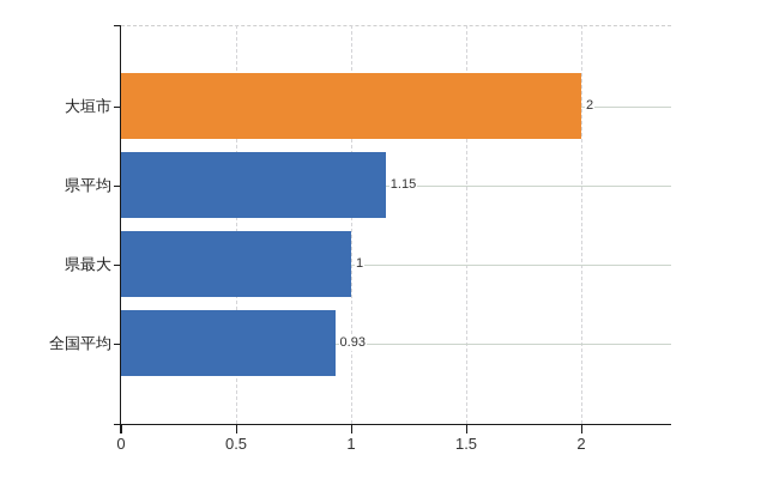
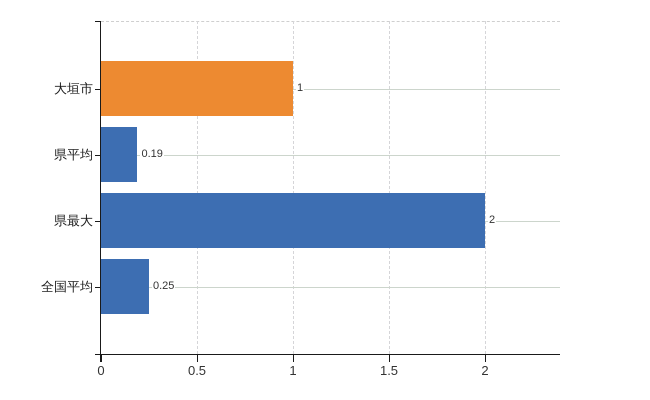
大垣市: 2 -> 1
県平均: 1.15 -> 0.19
県最大: 1 -> 2
全国平均: 0.93 -> 0.25
